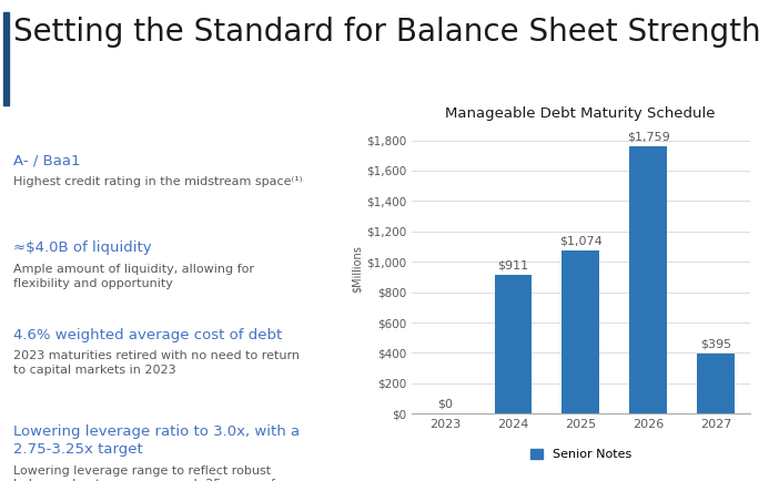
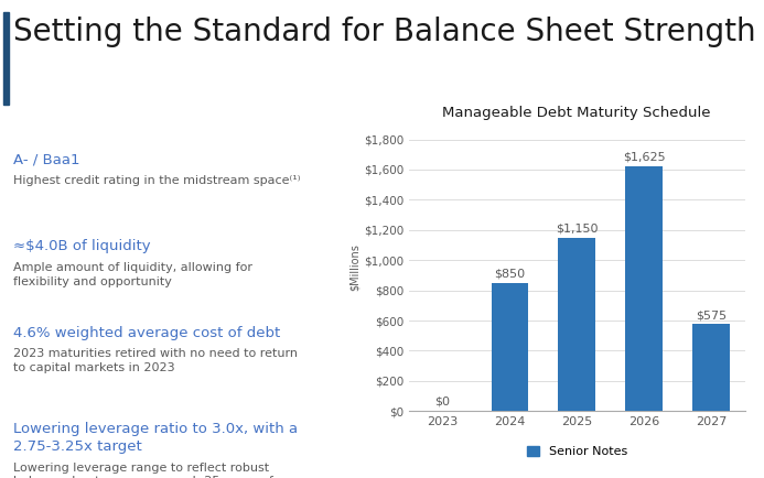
2024: $911 -> $850
2025: $1,074 -> $1,150
2026: $1,759 -> $1,625
2027: $395 -> $575
